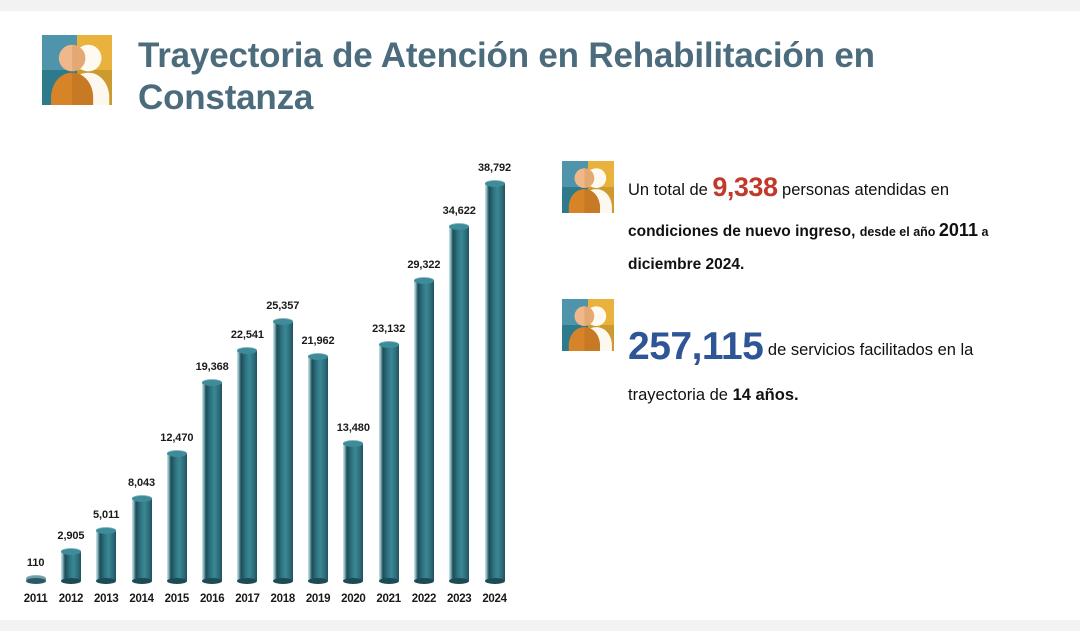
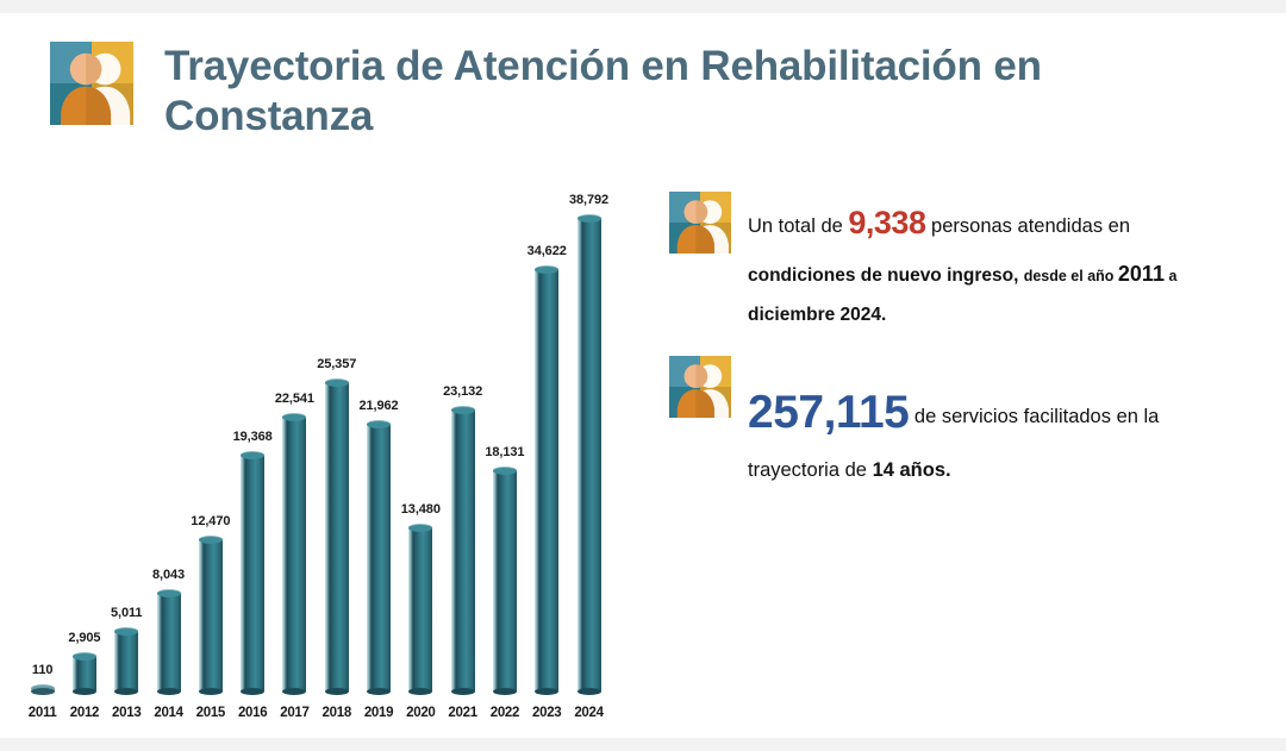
2022: 29,322 -> 18,131
